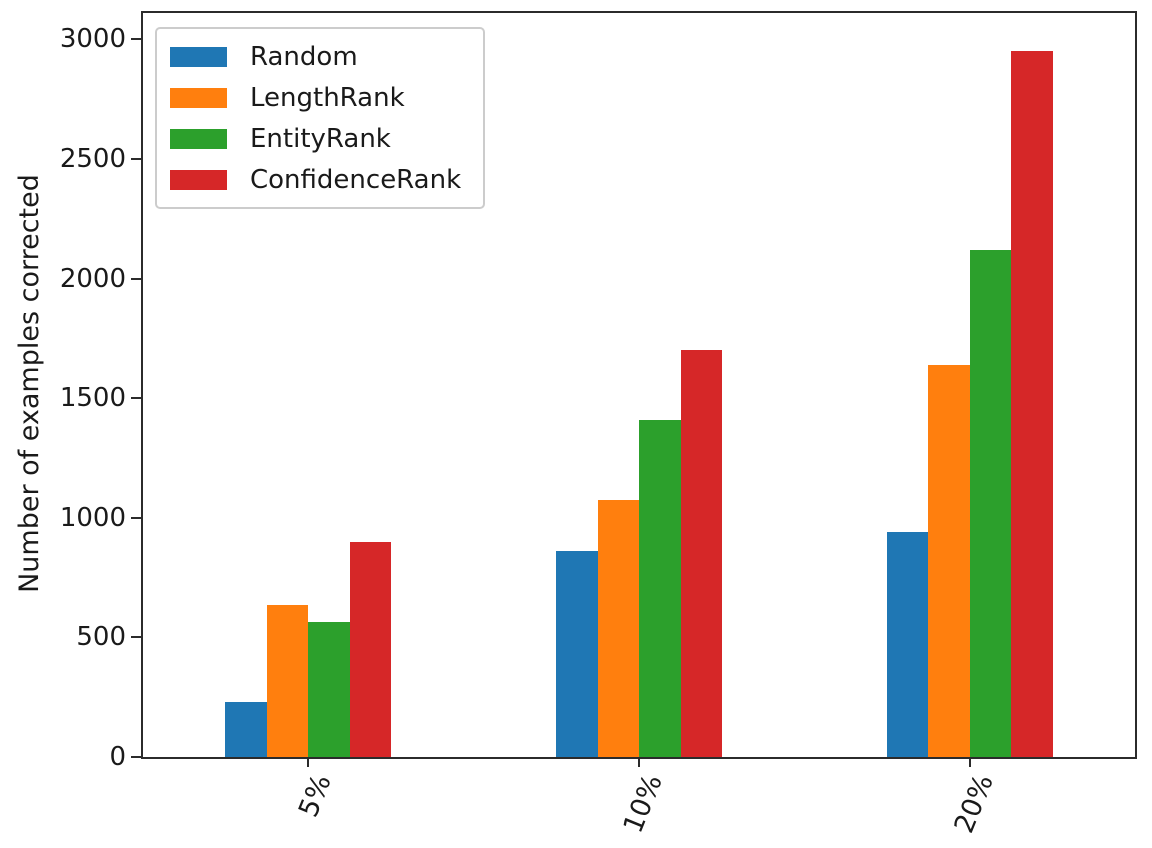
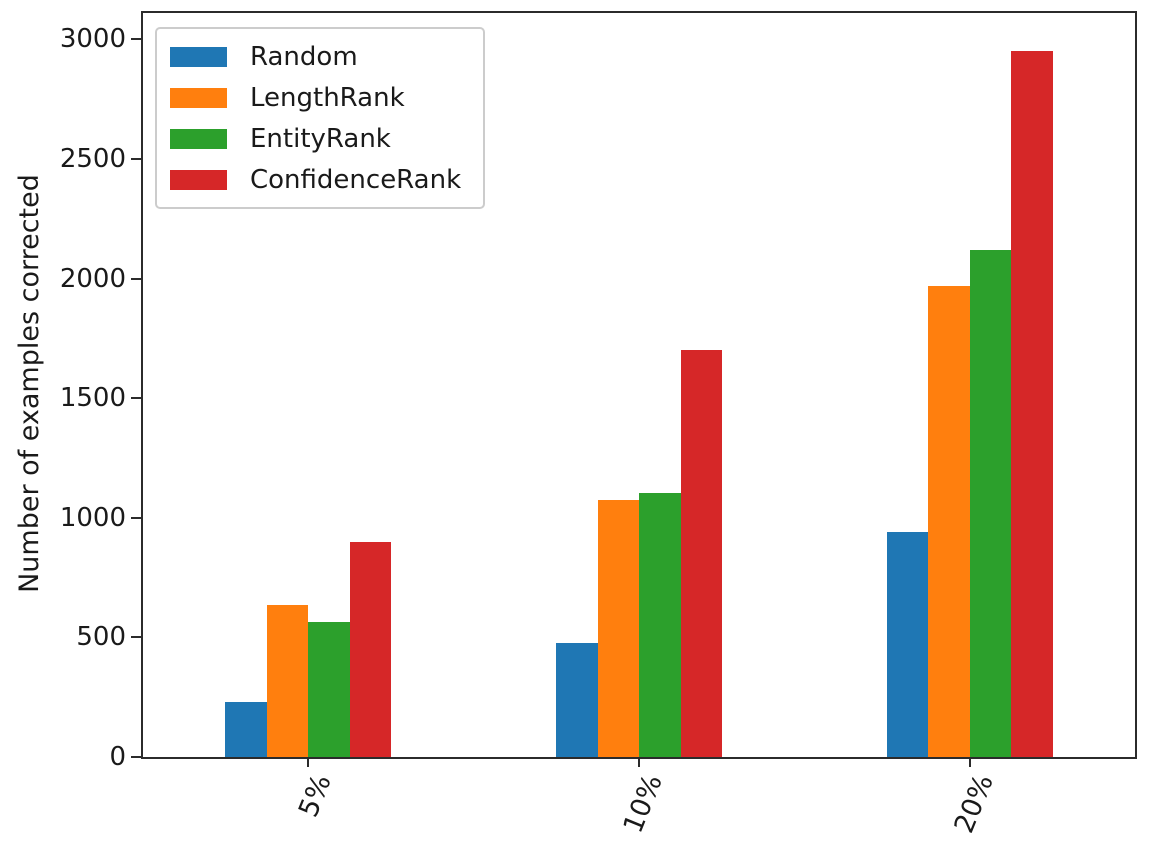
Random/10%: 860 -> 480
EntityRank/10%: 1410 -> 1100
LengthRank/20%: 1640 -> 1970
